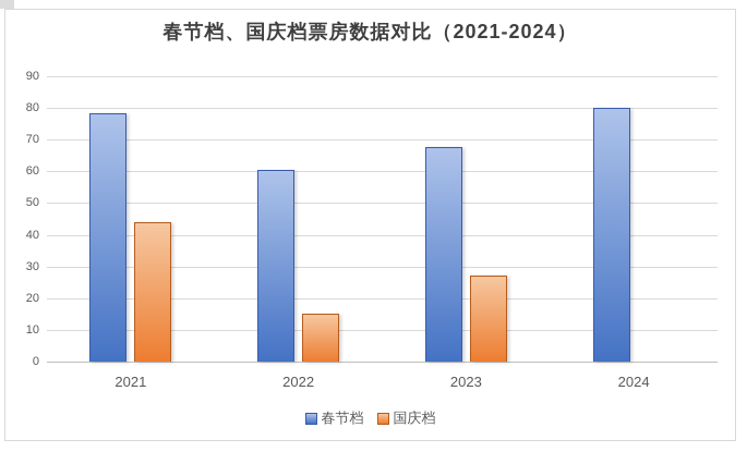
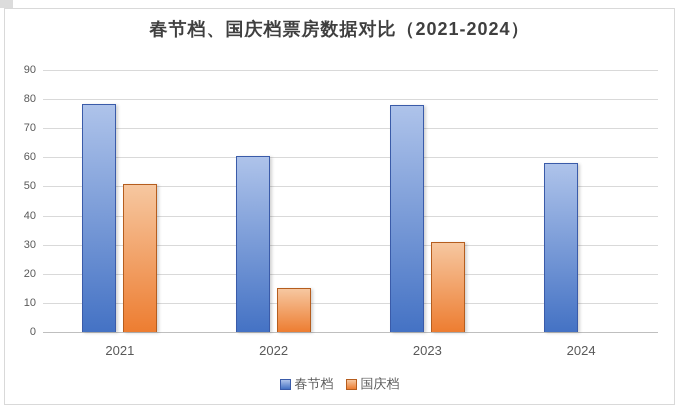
国庆档/2021: 44 -> 51
春节档/2023: 68 -> 78
国庆档/2023: 27 -> 31
春节档/2024: 80 -> 58
